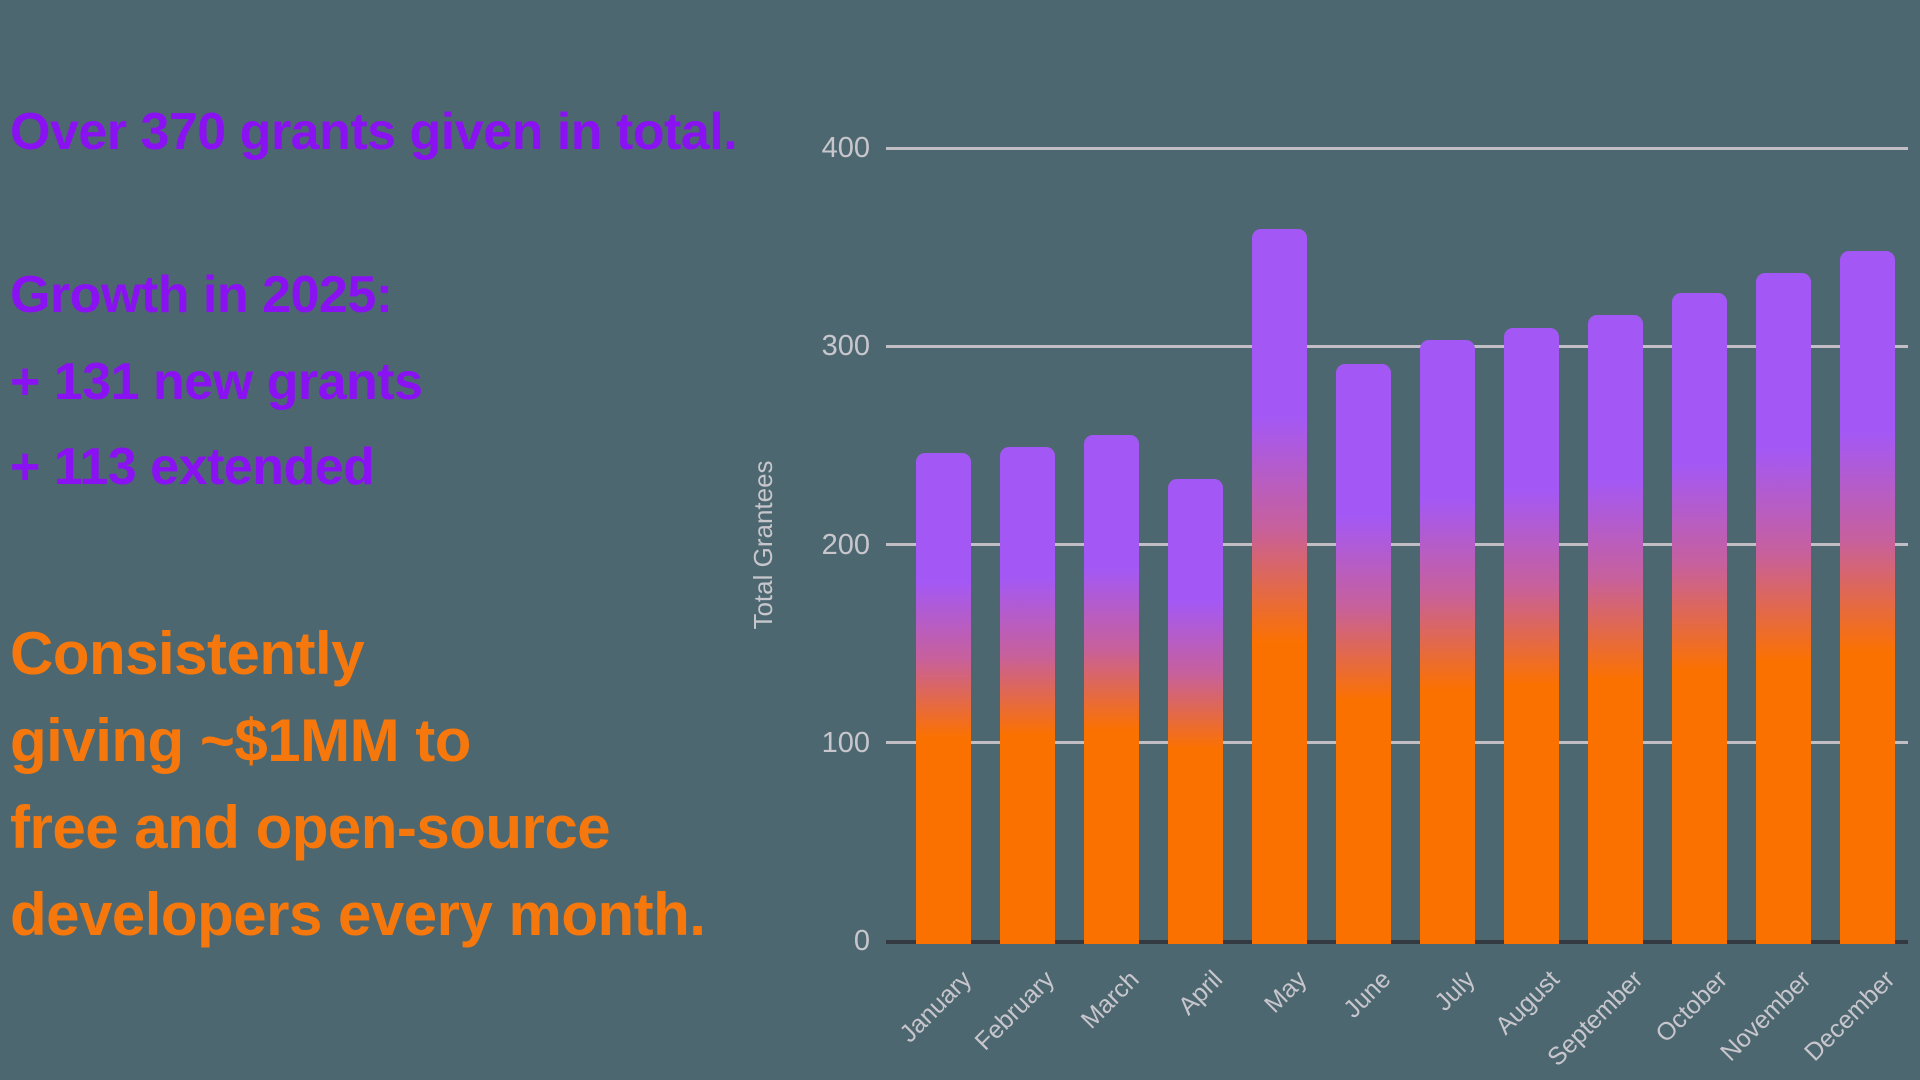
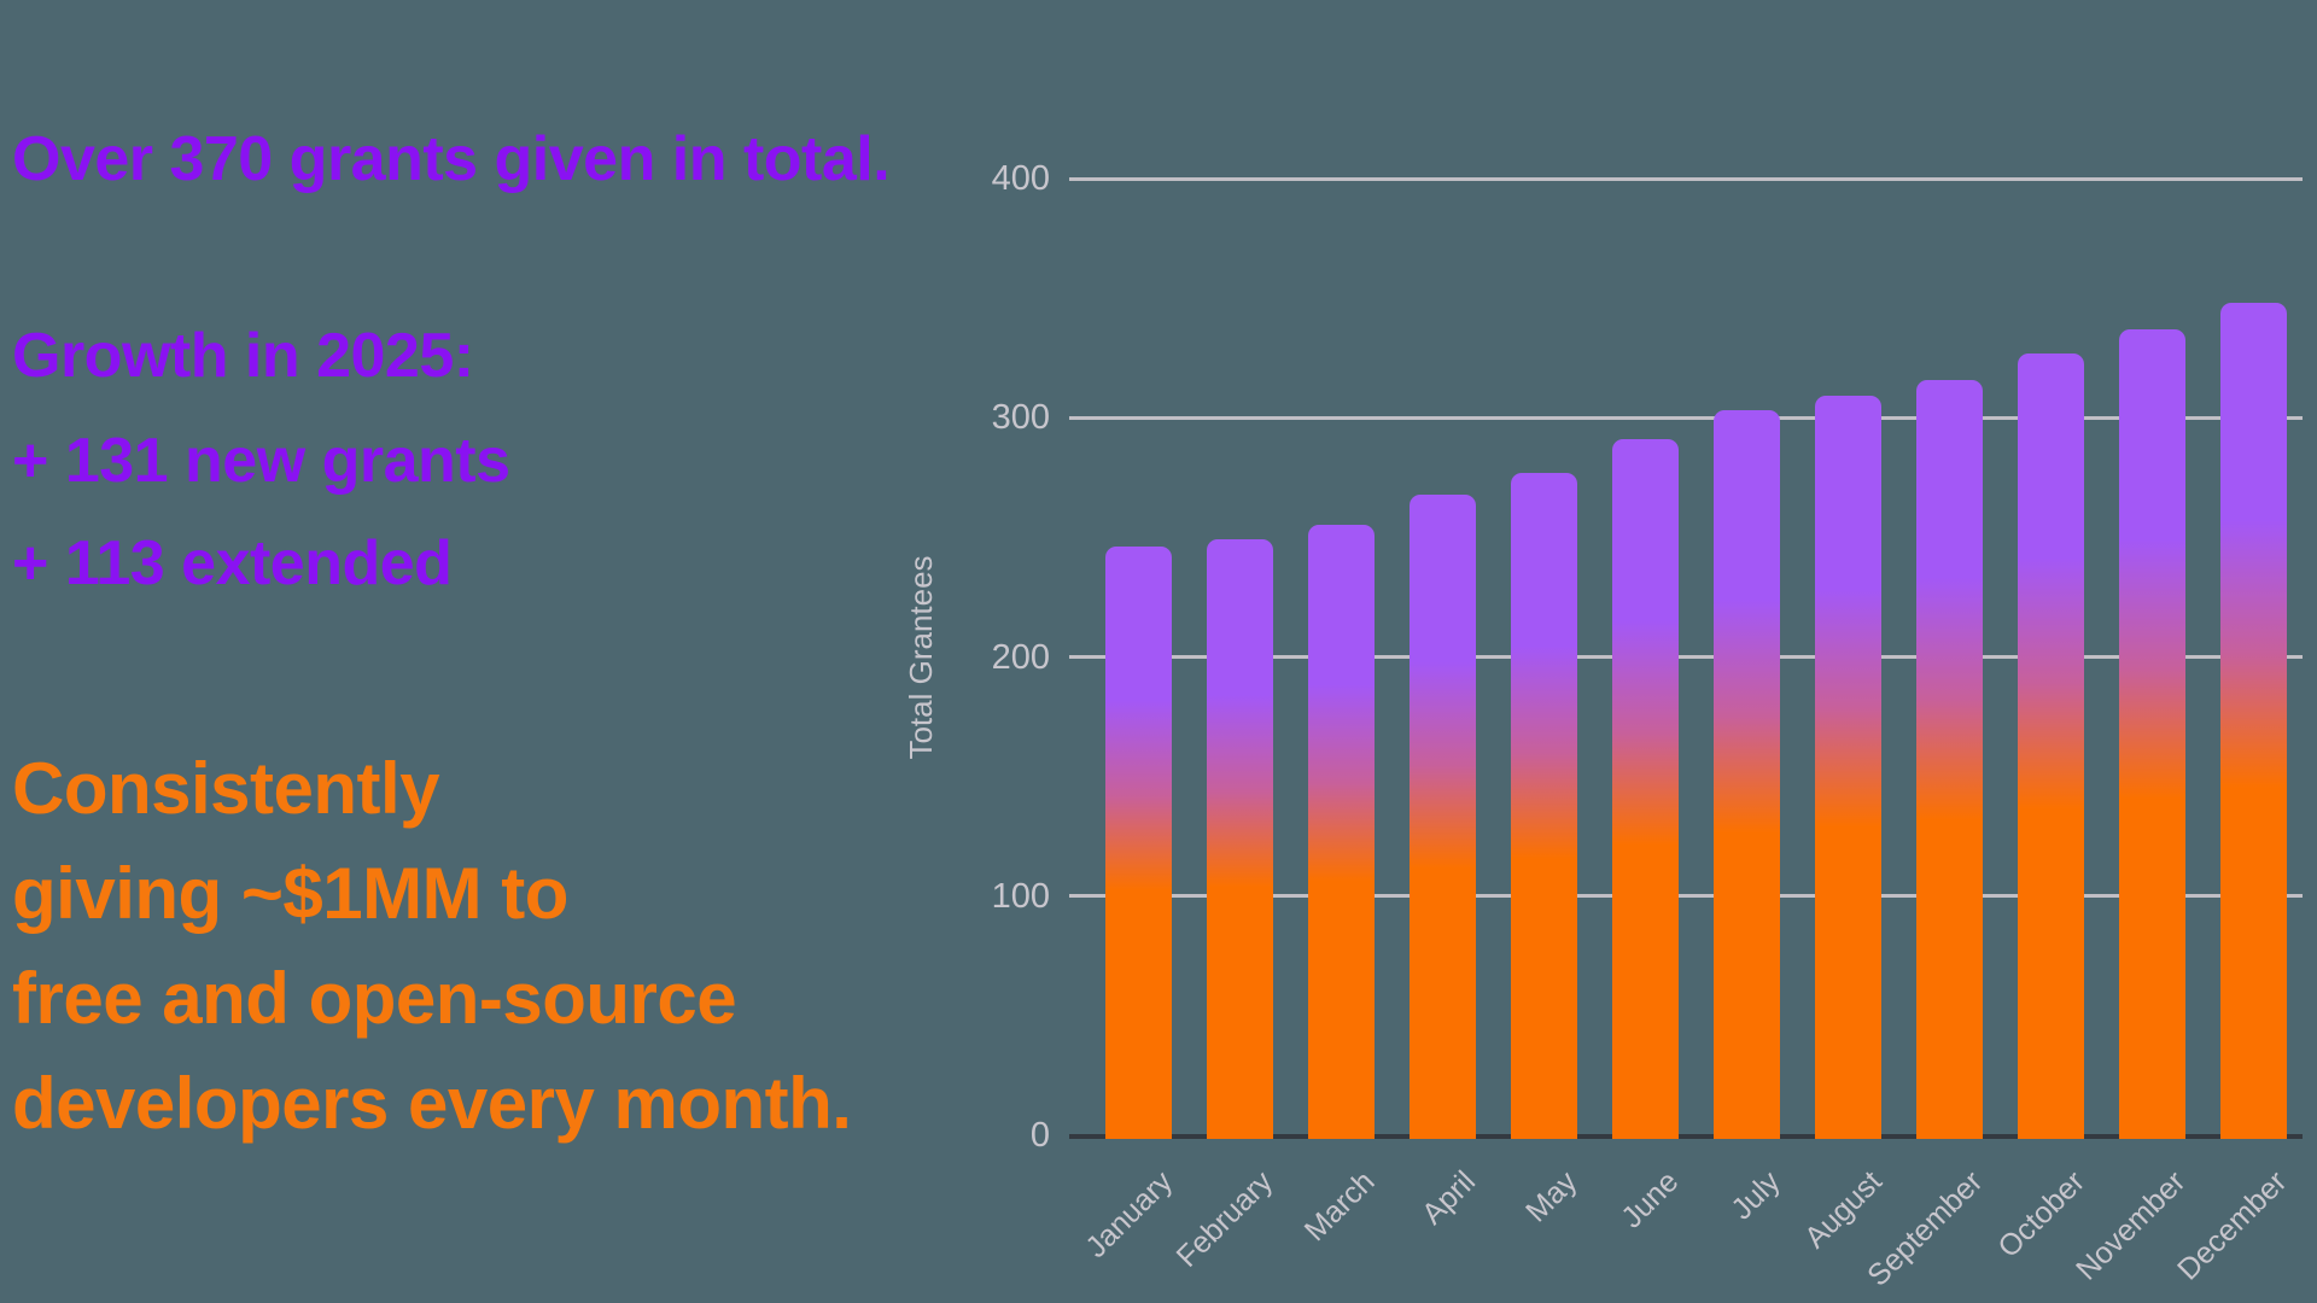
April: 233 -> 268
May: 359 -> 277
